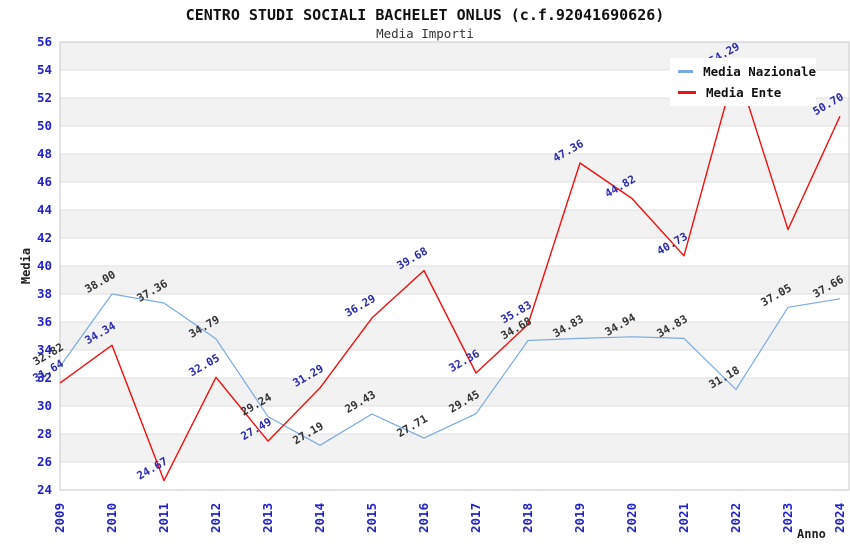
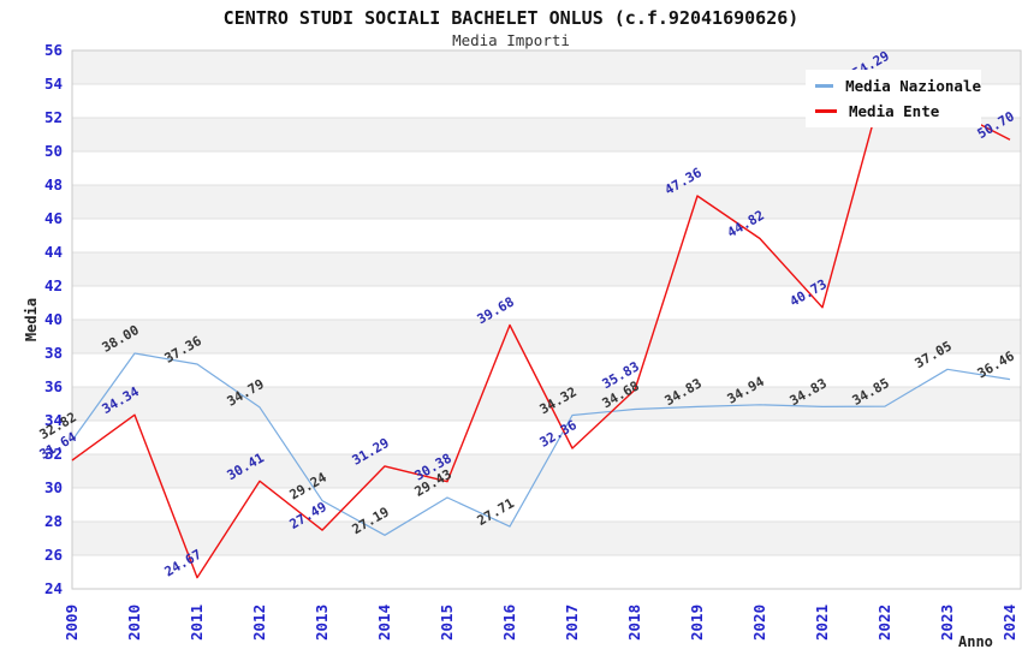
Media Ente/2012: 32.05 -> 30.41
Media Ente/2015: 36.29 -> 30.38
Media Nazionale/2017: 29.45 -> 34.32
Media Nazionale/2022: 31.18 -> 34.85
Media Ente/2023: 42.6 -> 52.6
Media Nazionale/2024: 37.66 -> 36.46
